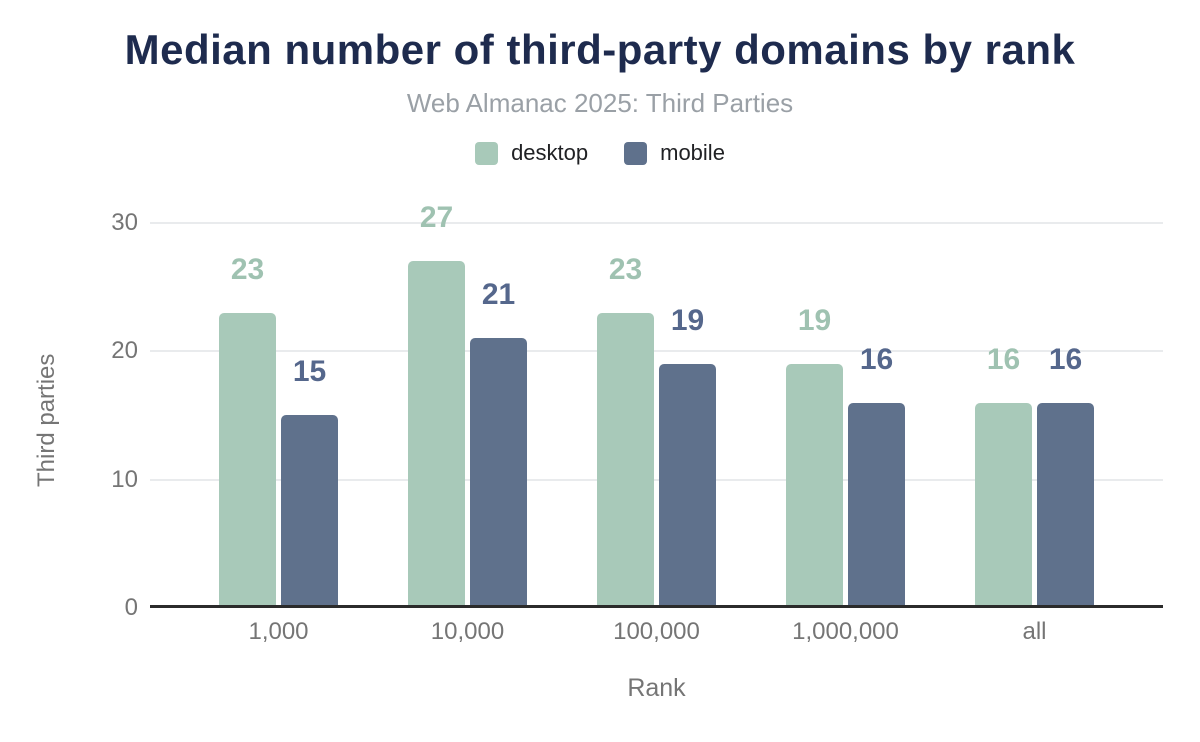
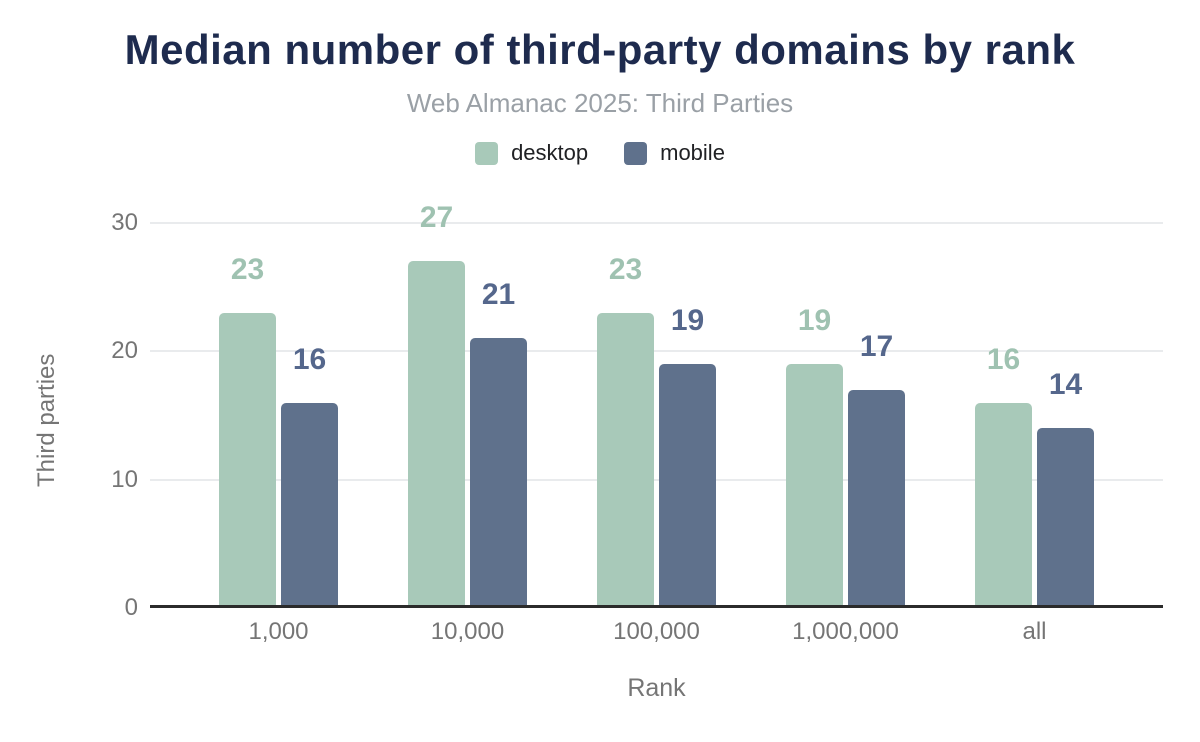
mobile/1,000: 15 -> 16
mobile/1,000,000: 16 -> 17
mobile/all: 16 -> 14
